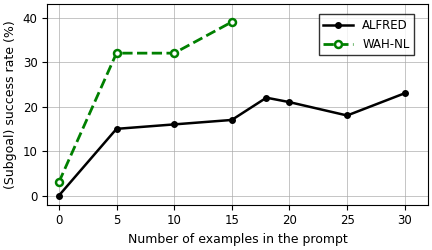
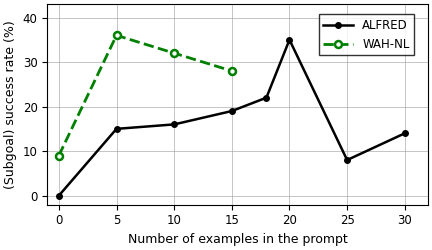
WAH-NL/0: 3 -> 9
WAH-NL/5: 32 -> 36
ALFRED/15: 17 -> 19
WAH-NL/15: 39 -> 28
ALFRED/20: 21 -> 35
ALFRED/25: 18 -> 8
ALFRED/30: 23 -> 14
